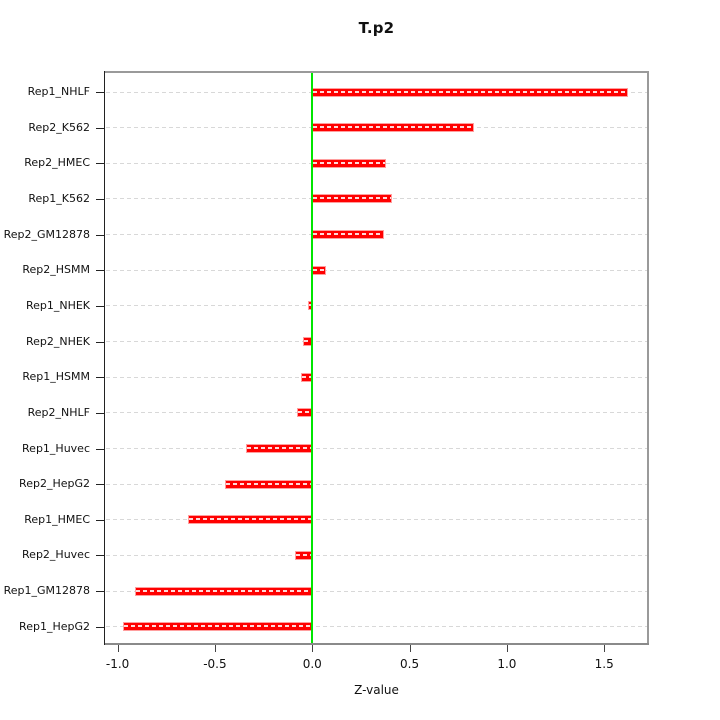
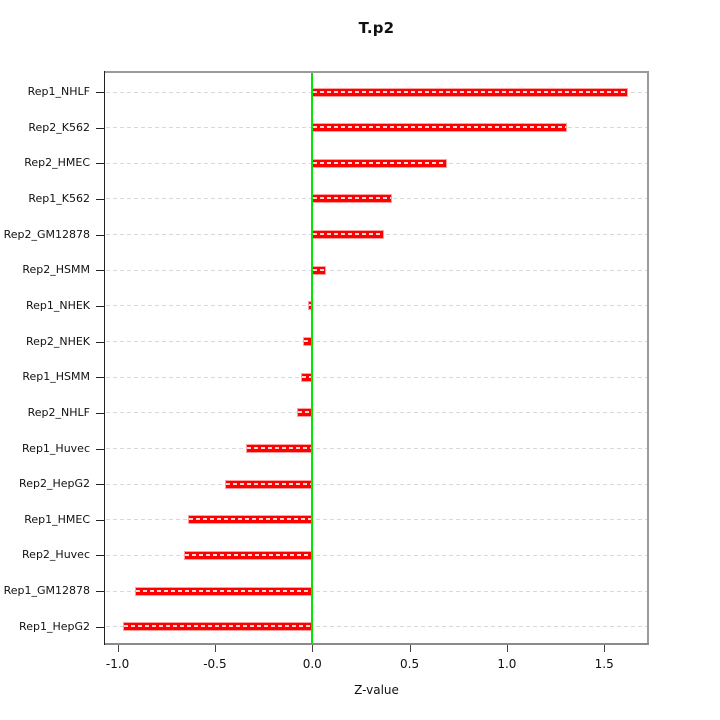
Rep2_K562: 0.83 -> 1.31
Rep2_HMEC: 0.38 -> 0.69
Rep2_Huvec: -0.09 -> -0.66
